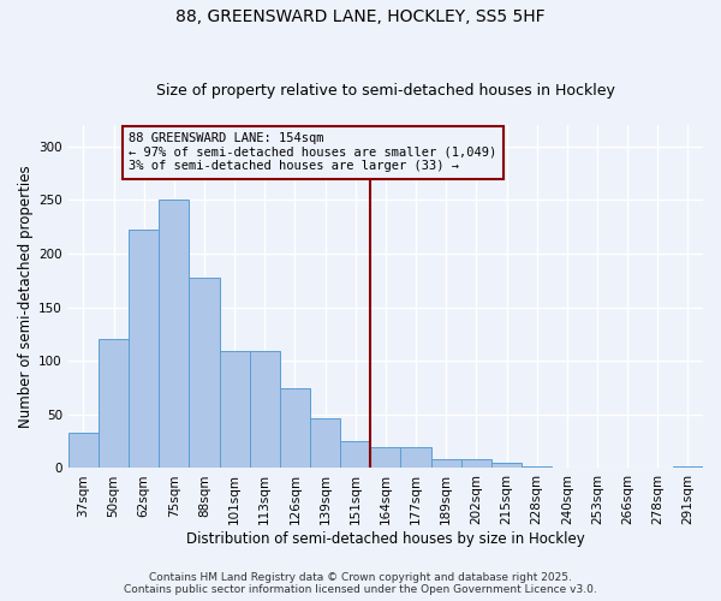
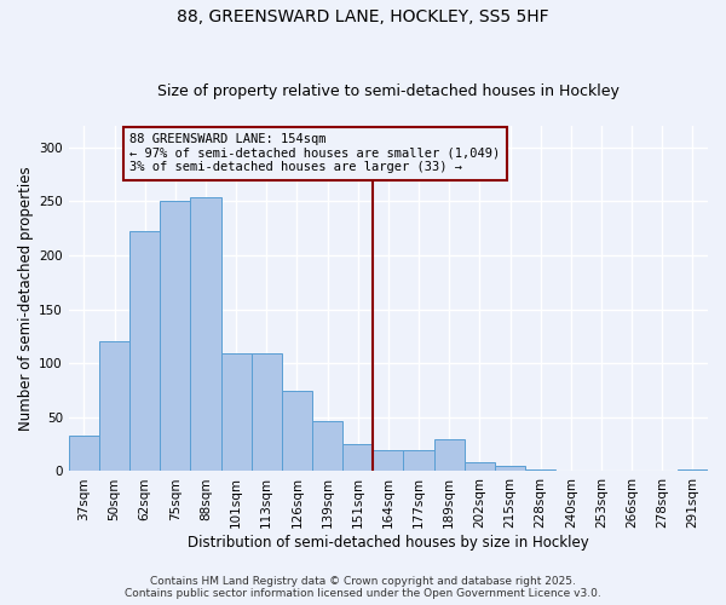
88sqm: 178 -> 254
189sqm: 8 -> 30
